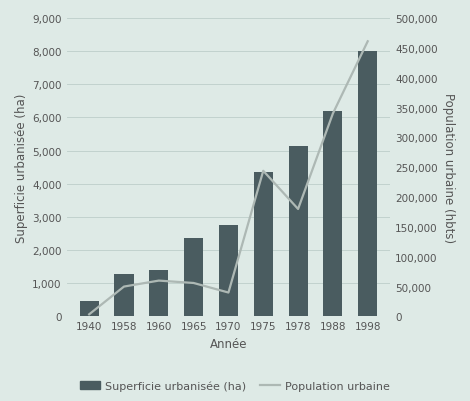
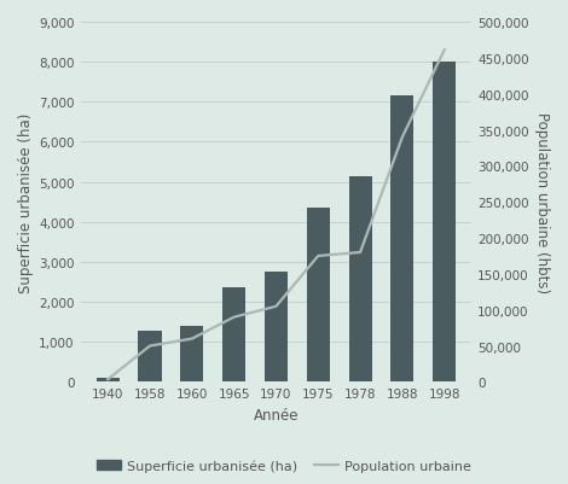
Superficie urbanisée (ha)/1940: 450 -> 100
Population urbaine/1965: 56,000 -> 90,000
Population urbaine/1970: 40,000 -> 105,000
Population urbaine/1975: 244,000 -> 175,000
Superficie urbanisée (ha)/1988: 6,200 -> 7,150
